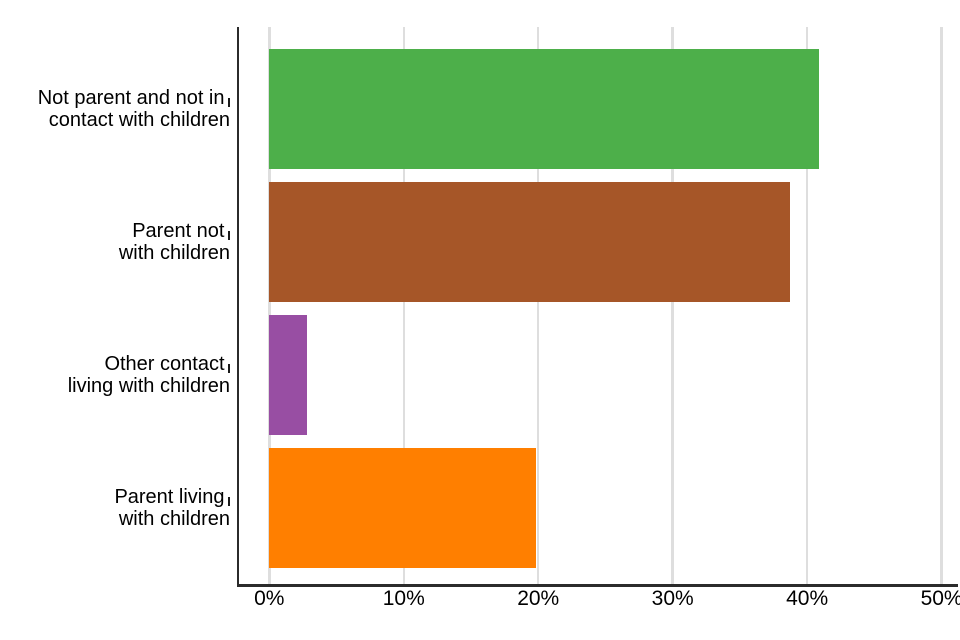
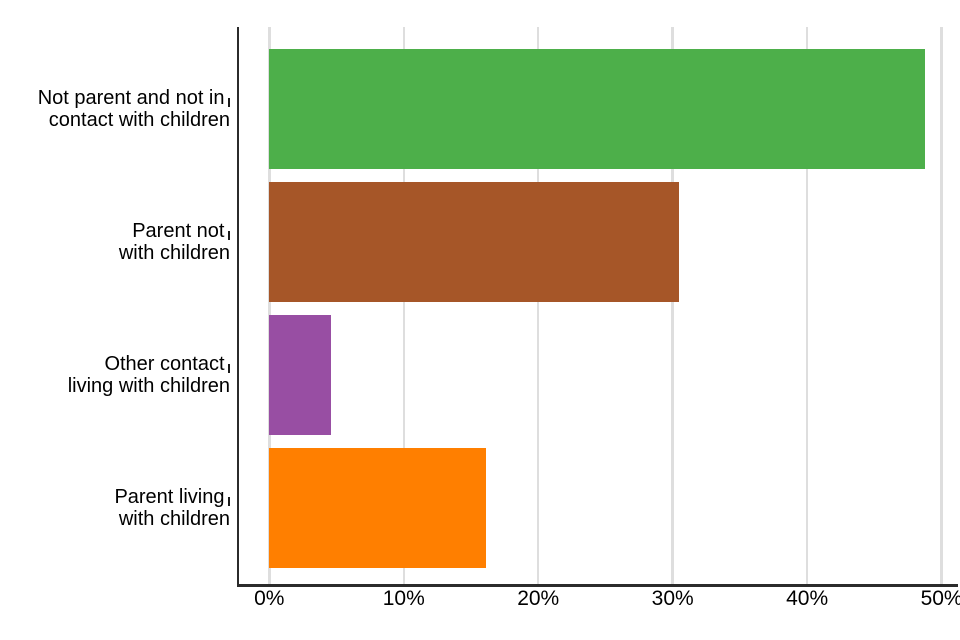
Not parent and not in contact with children: 40.9% -> 48.8%
Parent not with children: 38.7% -> 30.5%
Other contact living with children: 2.8% -> 4.6%
Parent living with children: 19.8% -> 16.1%
